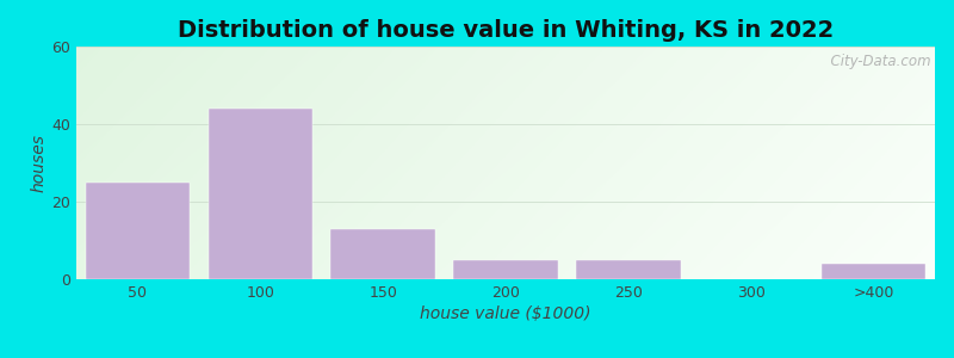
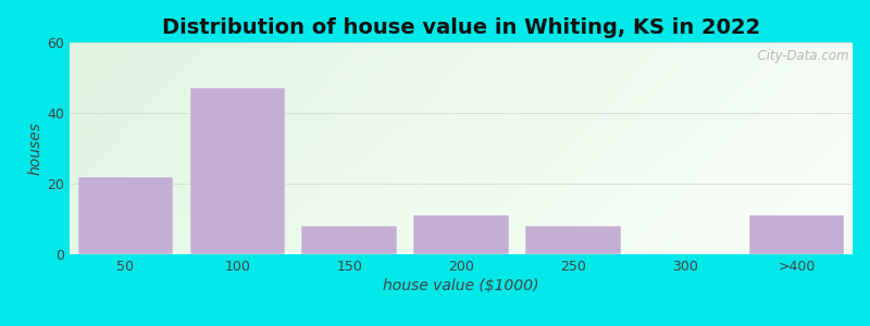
50: 25 -> 22
100: 44 -> 47
150: 13 -> 8
200: 5 -> 11
250: 5 -> 8
>400: 4 -> 11
